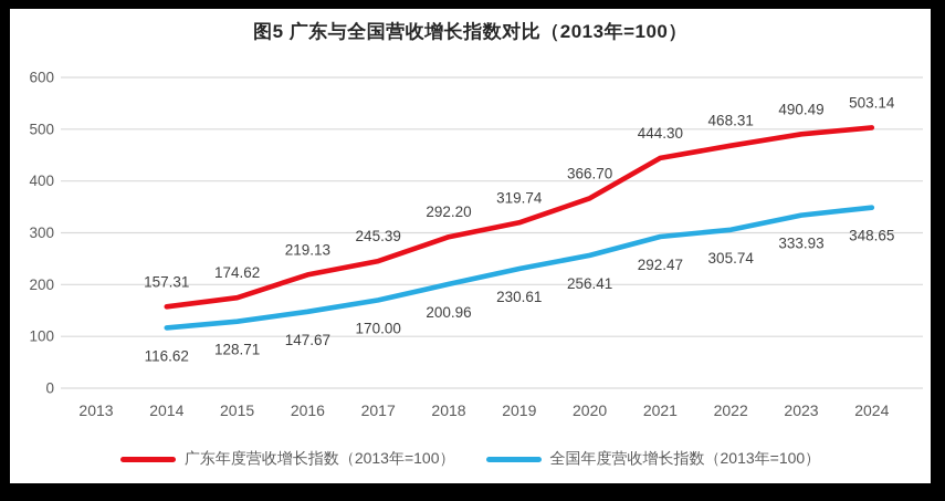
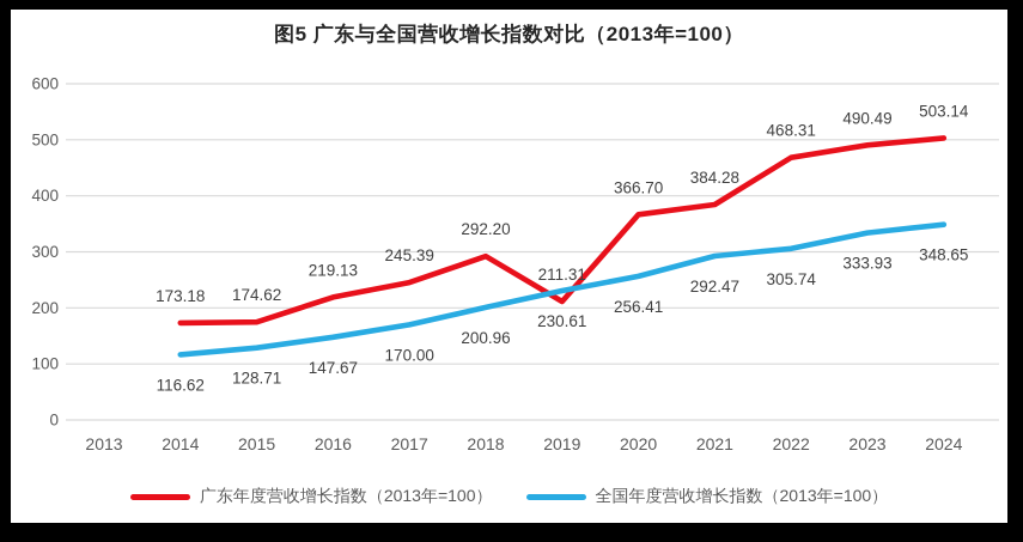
广东年度营收增长指数（2013年=100）/2014: 157.31 -> 173.18
广东年度营收增长指数（2013年=100）/2019: 319.74 -> 211.31
广东年度营收增长指数（2013年=100）/2021: 444.30 -> 384.28
